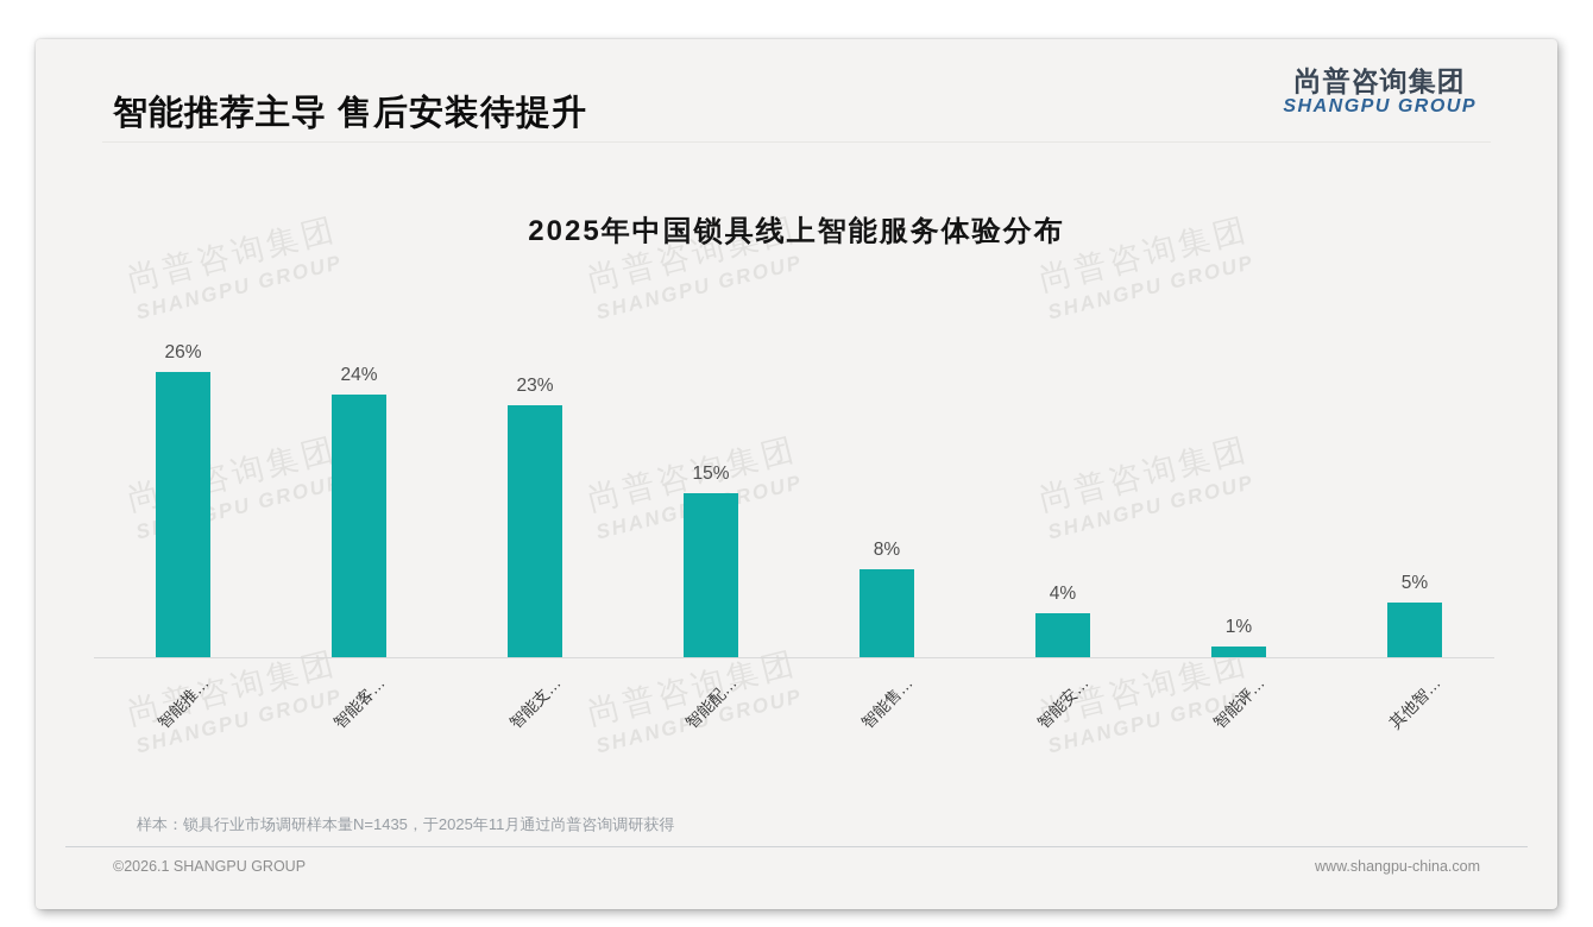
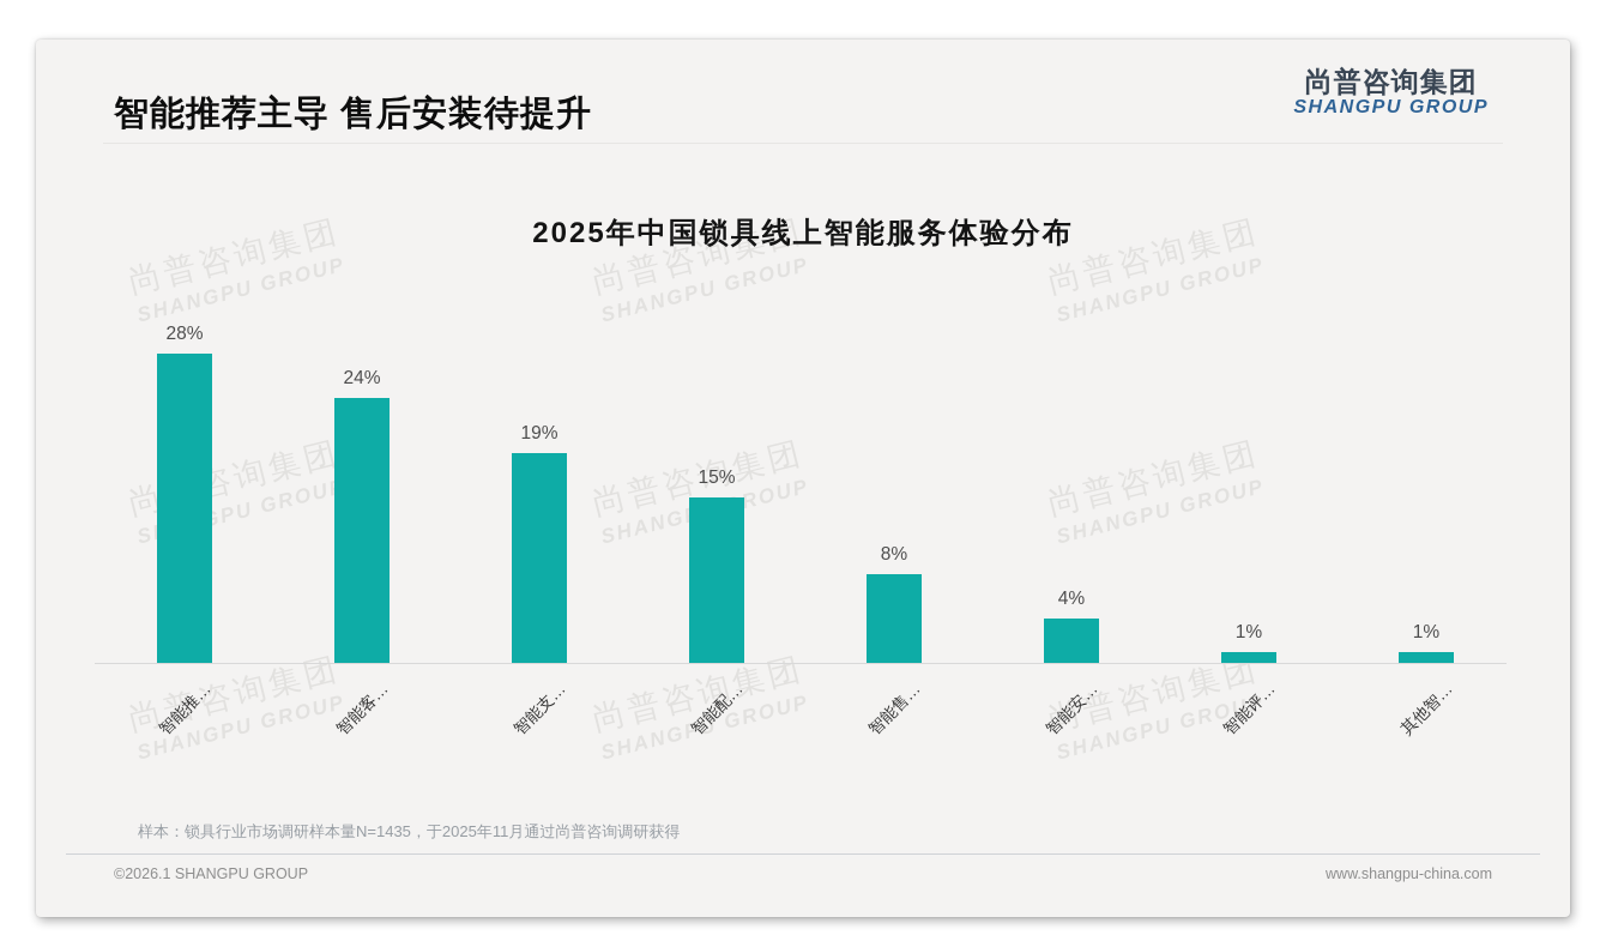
智能推…: 26% -> 28%
智能支…: 23% -> 19%
其他智…: 5% -> 1%
